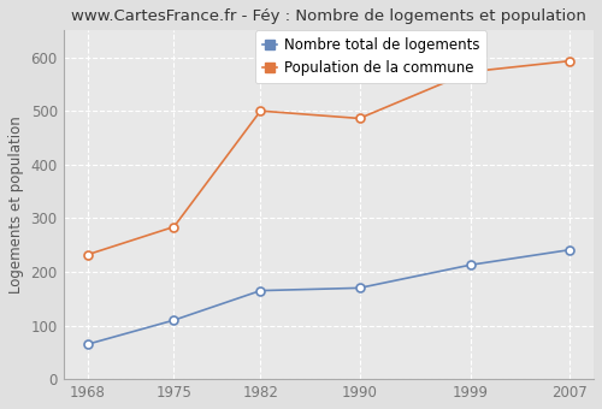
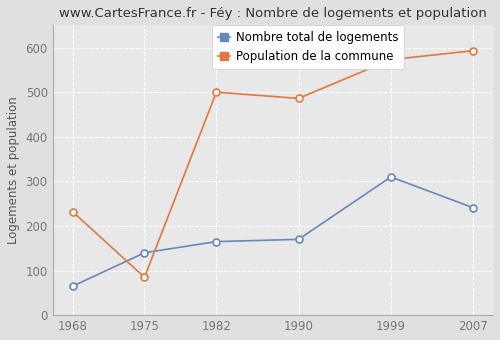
Nombre total de logements/1975: 110 -> 140
Population de la commune/1975: 284 -> 85
Nombre total de logements/1999: 213 -> 310
